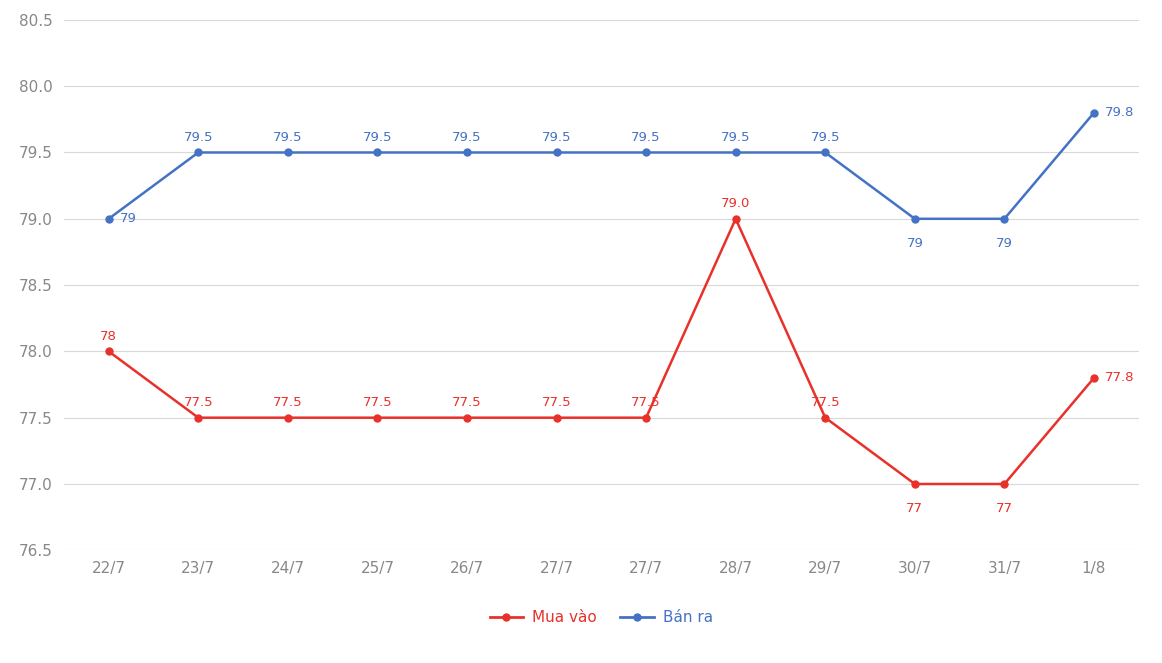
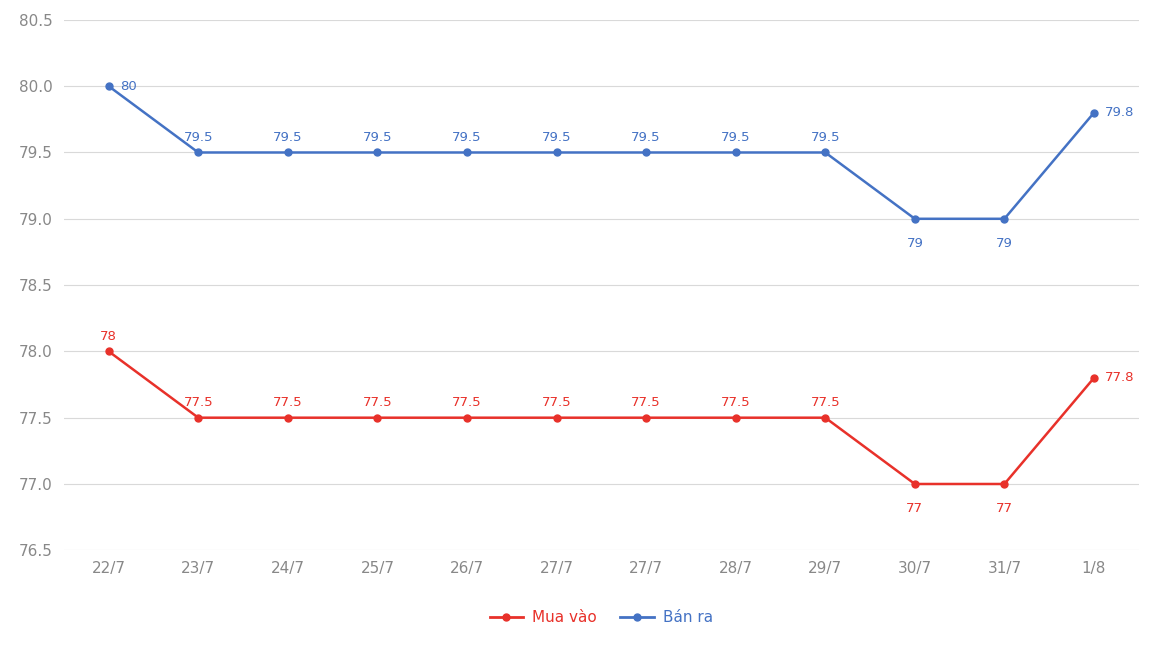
Bán ra/22/7: 79 -> 80
Mua vào/28/7: 79.0 -> 77.5
